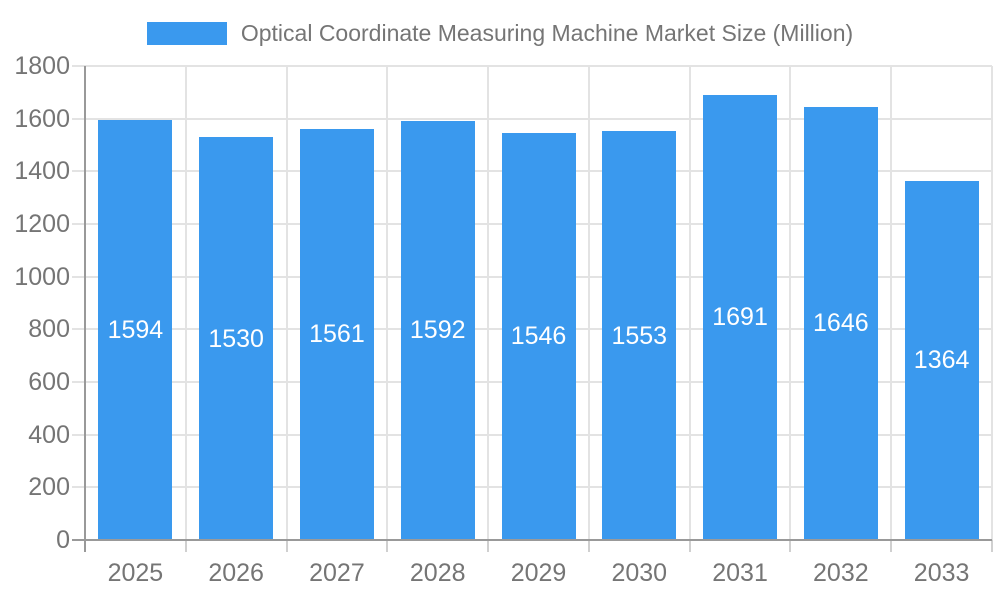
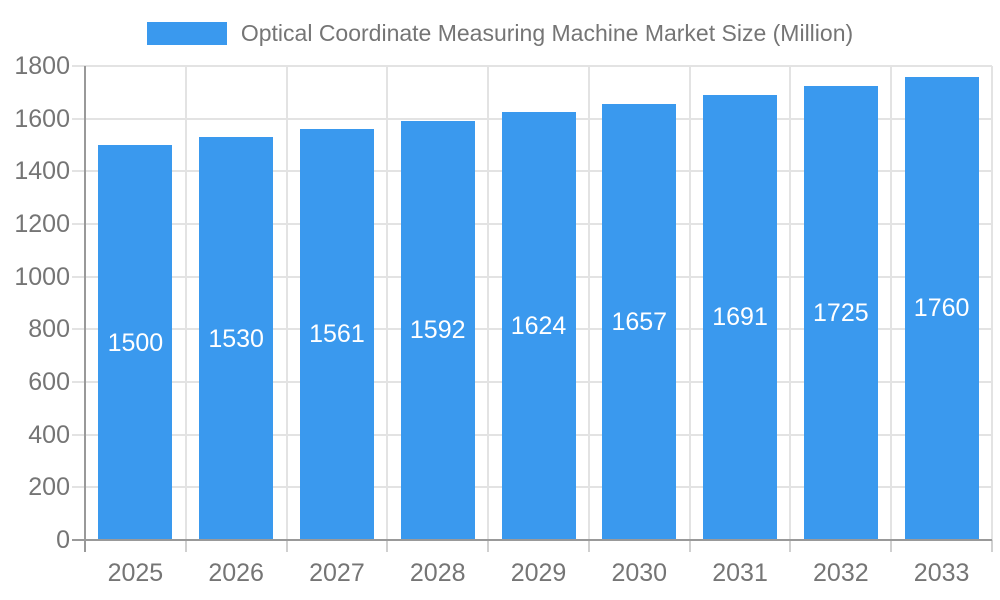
2025: 1594 -> 1500
2029: 1546 -> 1624
2030: 1553 -> 1657
2032: 1646 -> 1725
2033: 1364 -> 1760
